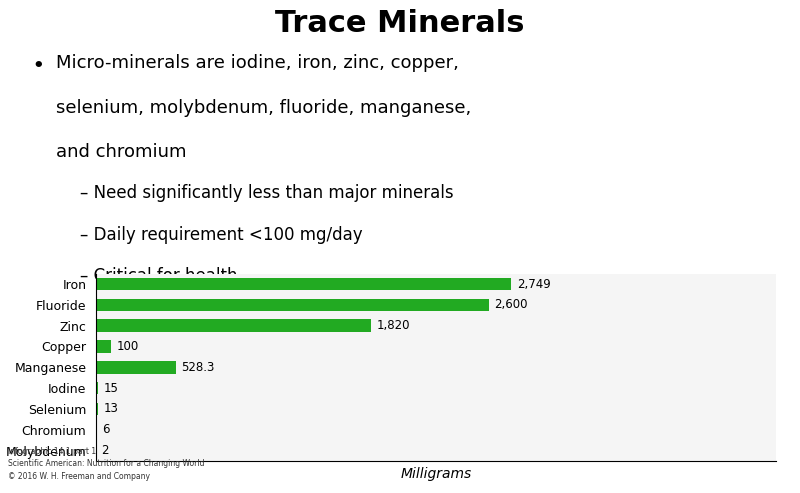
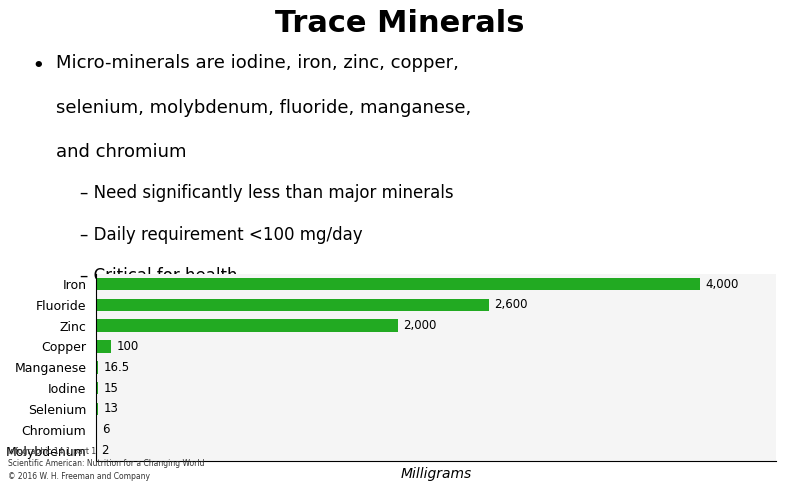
Iron: 2,749 -> 4,000
Zinc: 1,820 -> 2,000
Manganese: 528.3 -> 16.5
